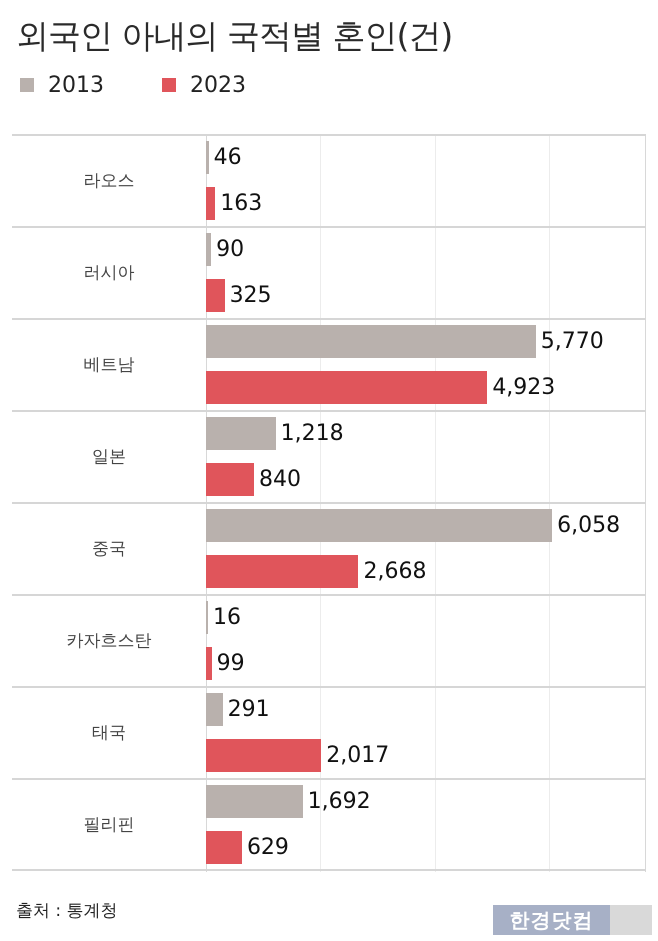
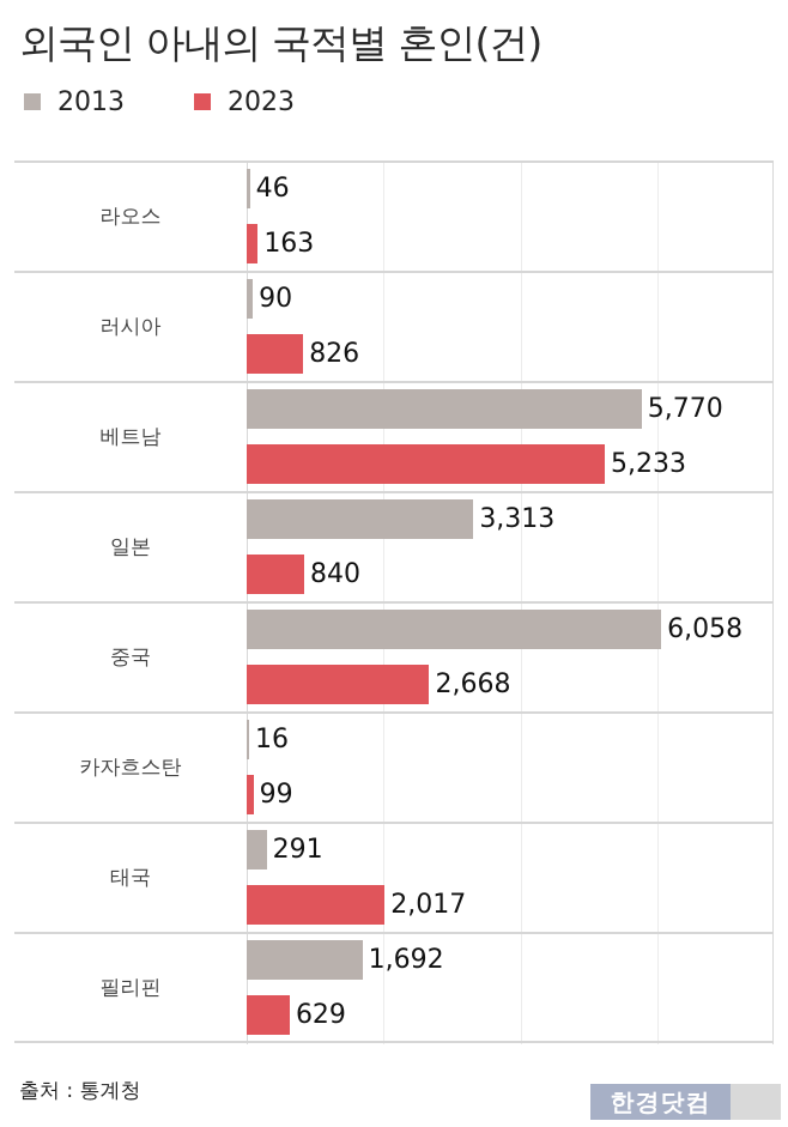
2023/러시아: 325 -> 826
2023/베트남: 4,923 -> 5,233
2013/일본: 1,218 -> 3,313
